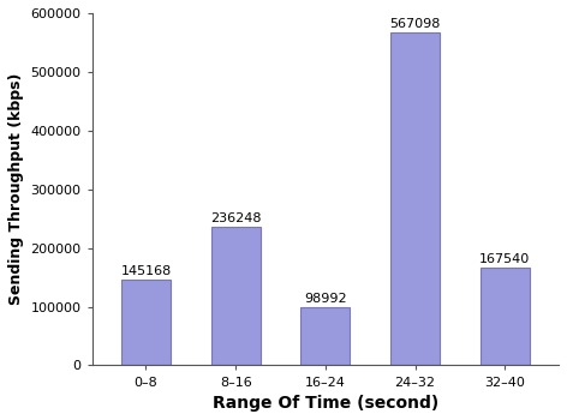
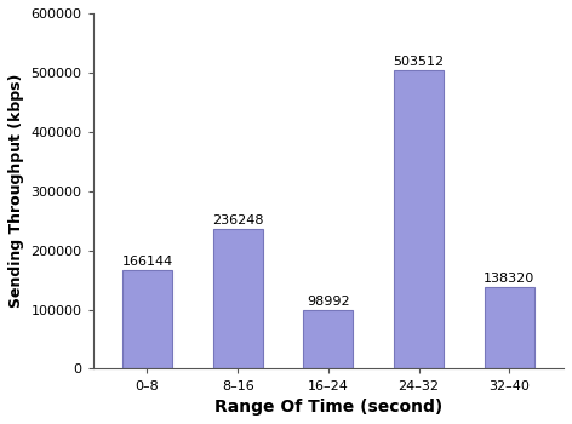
0–8: 145168 -> 166144
24–32: 567098 -> 503512
32–40: 167540 -> 138320
